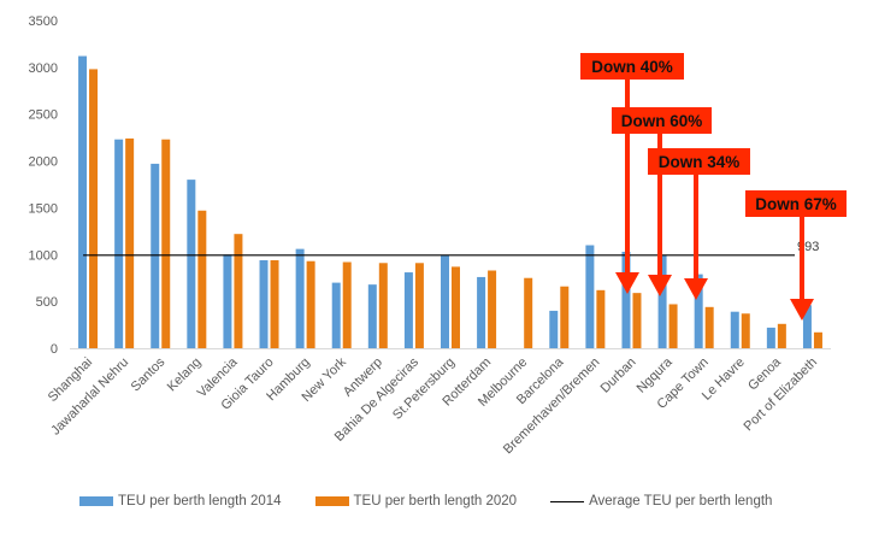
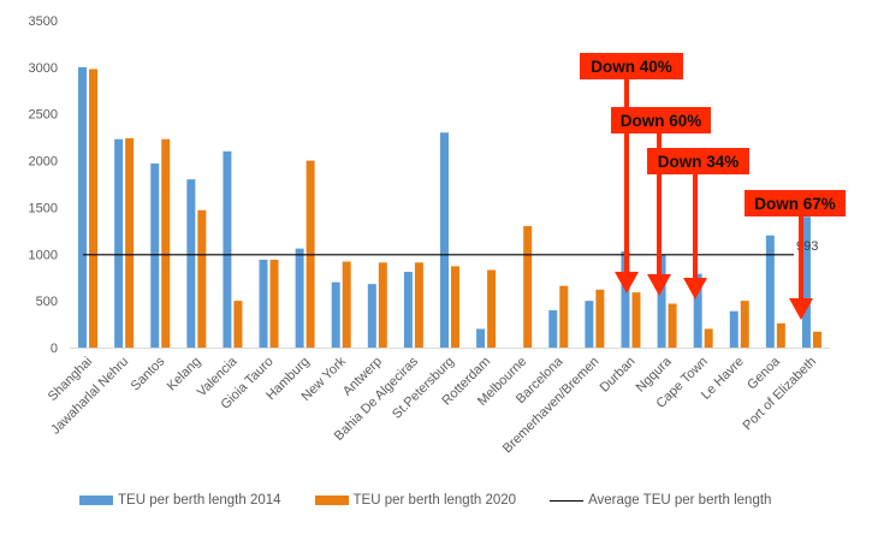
TEU per berth length 2014/Shanghai: 3100 -> 3000
TEU per berth length 2014/Valencia: 1000 -> 2100
TEU per berth length 2020/Valencia: 1200 -> 500
TEU per berth length 2020/Hamburg: 900 -> 2000
TEU per berth length 2014/St.Petersburg: 1000 -> 2300
TEU per berth length 2014/Rotterdam: 800 -> 200
TEU per berth length 2020/Melbourne: 800 -> 1300
TEU per berth length 2014/Bremerhaven/Bremen: 1100 -> 500
TEU per berth length 2020/Cape Town: 400 -> 200
TEU per berth length 2020/Le Havre: 400 -> 500
TEU per berth length 2014/Genoa: 200 -> 1200
TEU per berth length 2014/Port of Elizabeth: 500 -> 1400
